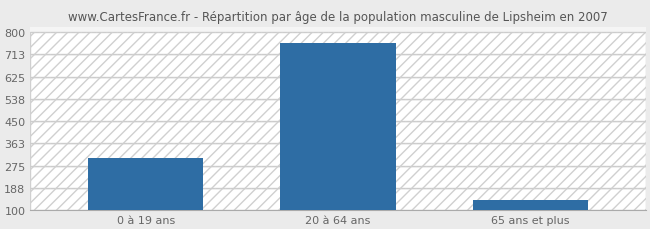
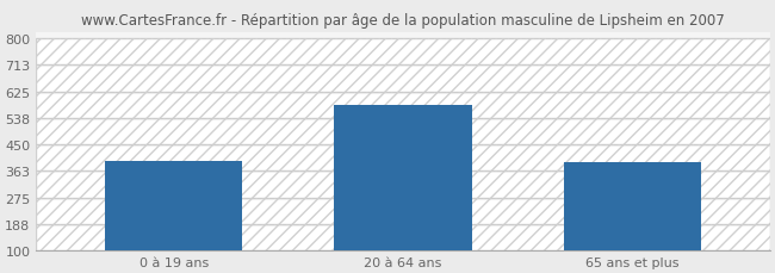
0 à 19 ans: 305 -> 395
20 à 64 ans: 757 -> 580
65 ans et plus: 140 -> 390
